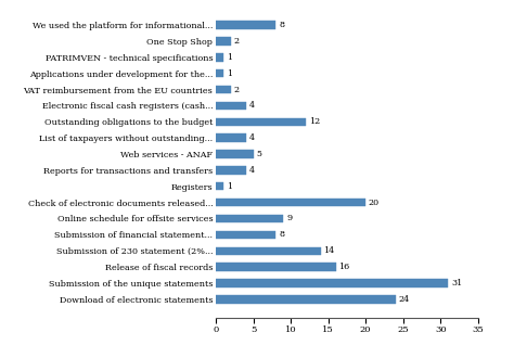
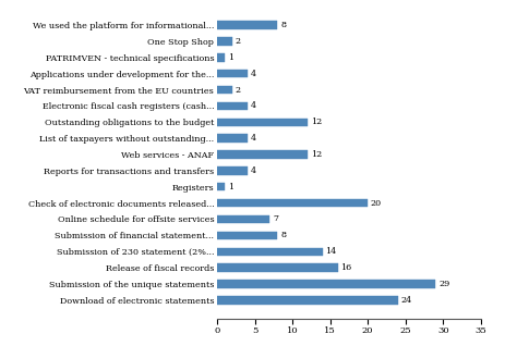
Applications under development for the...: 1 -> 4
Web services - ANAF: 5 -> 12
Online schedule for offsite services: 9 -> 7
Submission of the unique statements: 31 -> 29
